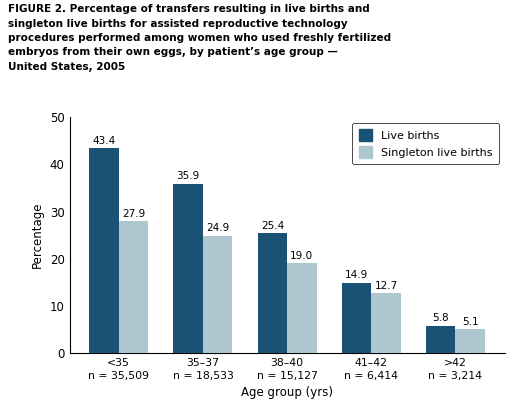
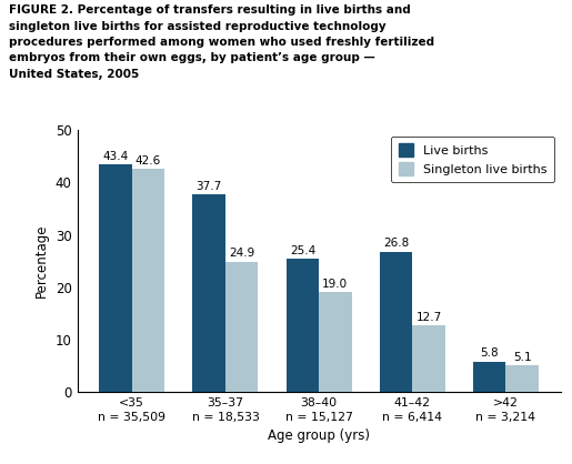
Singleton live births/<35 n = 35,509: 27.9 -> 42.6
Live births/35–37 n = 18,533: 35.9 -> 37.7
Live births/41–42 n = 6,414: 14.9 -> 26.8
